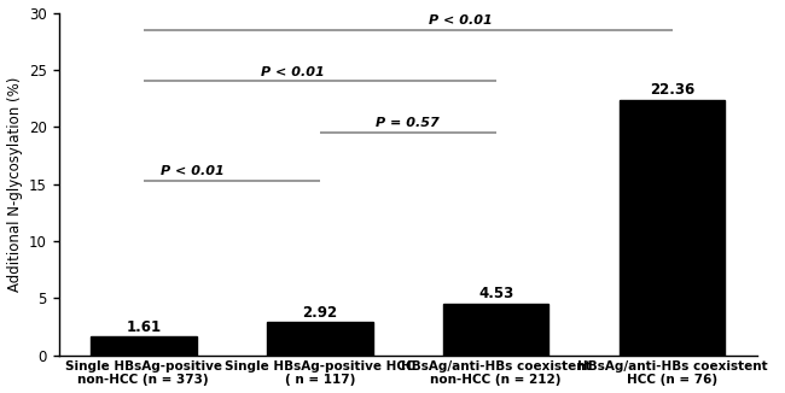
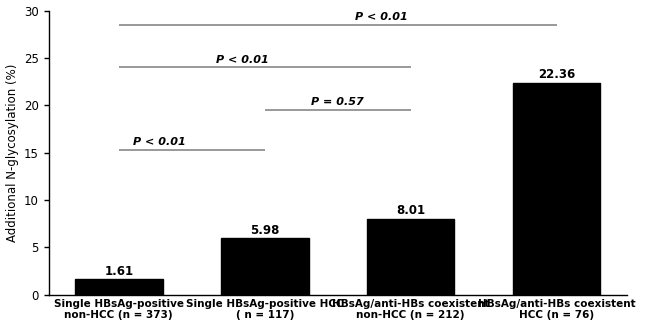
Single HBsAg-positive HCC ( n = 117): 2.92 -> 5.98
HBsAg/anti-HBs coexistent non-HCC (n = 212): 4.53 -> 8.01
